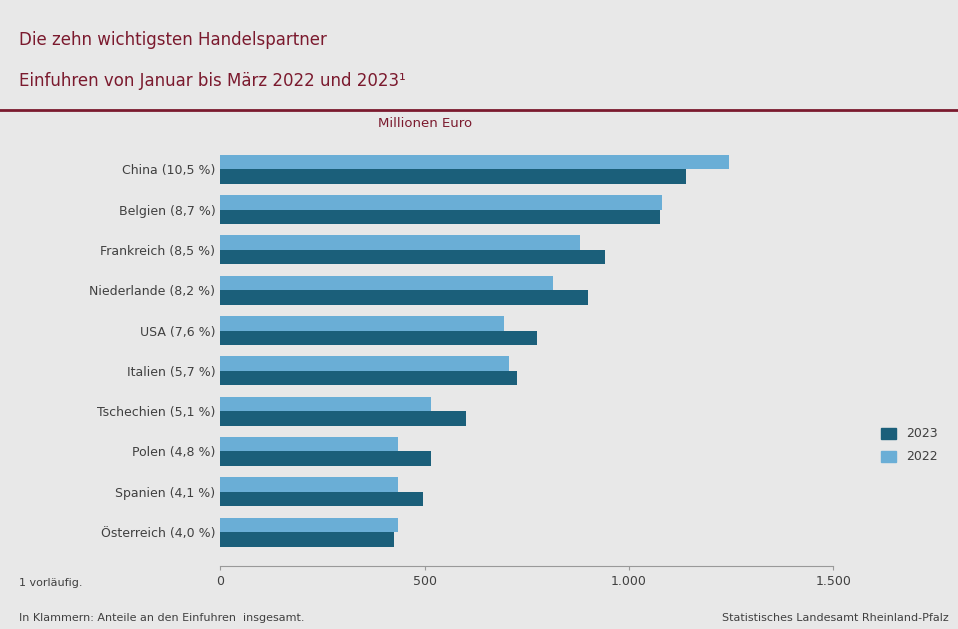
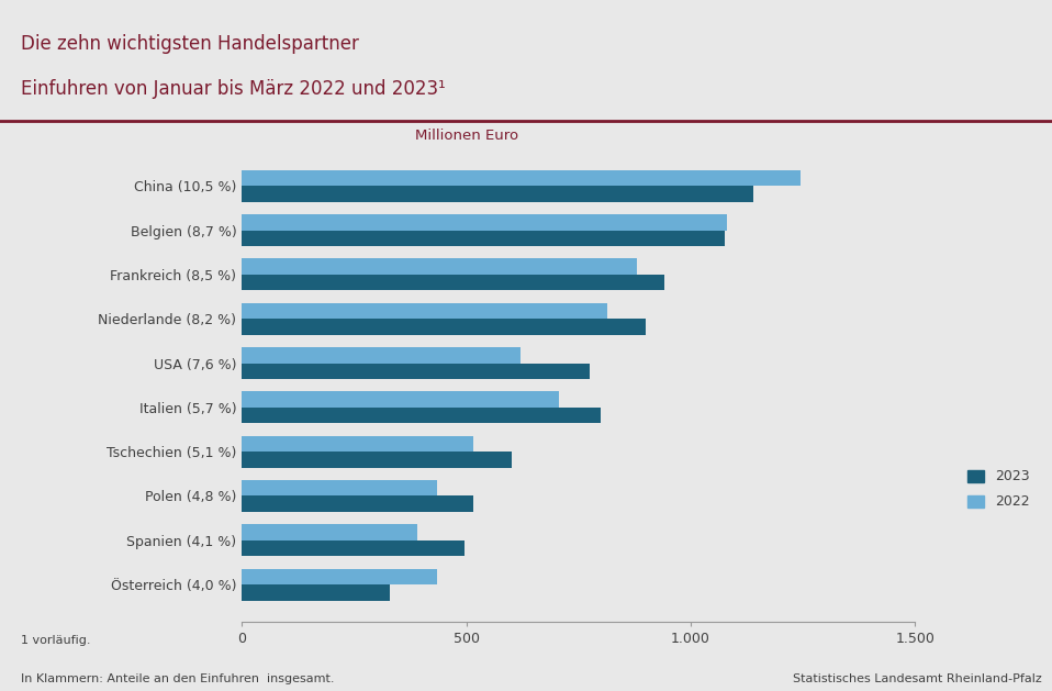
2022/USA (7,6 %): 695 -> 620
2023/Italien (5,7 %): 725 -> 800
2022/Spanien (4,1 %): 435 -> 390
2023/Österreich (4,0 %): 425 -> 330
